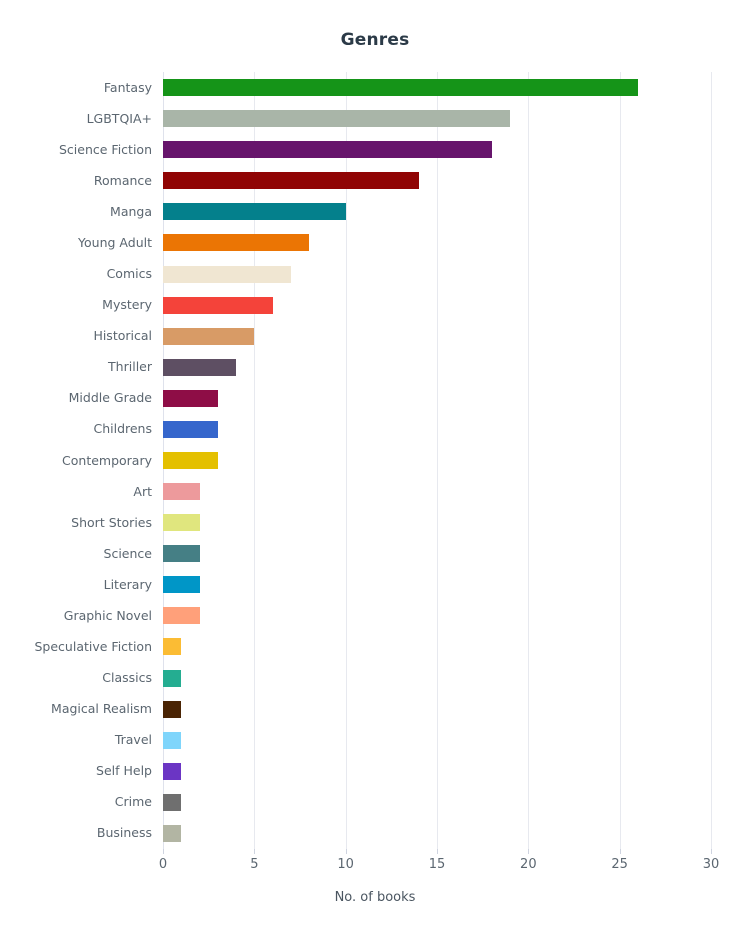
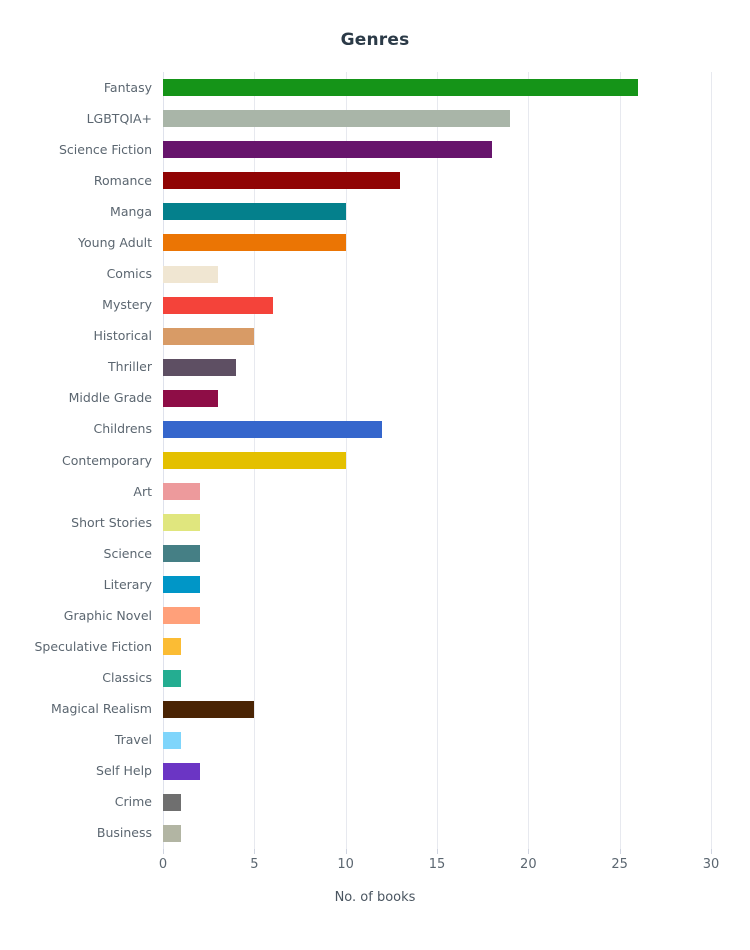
Romance: 14 -> 13
Young Adult: 8 -> 10
Comics: 7 -> 3
Childrens: 3 -> 12
Contemporary: 3 -> 10
Magical Realism: 1 -> 5
Self Help: 1 -> 2
